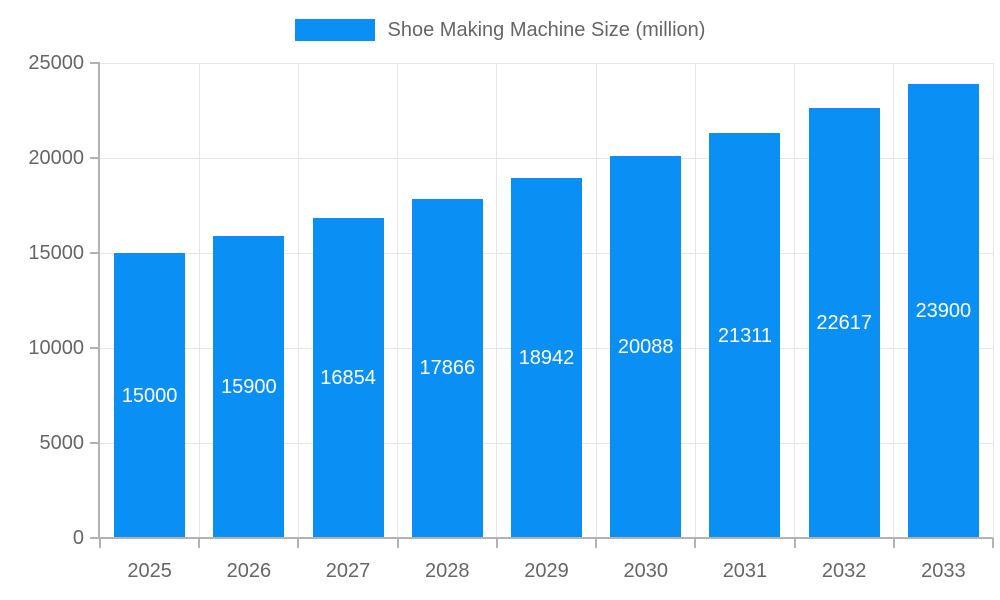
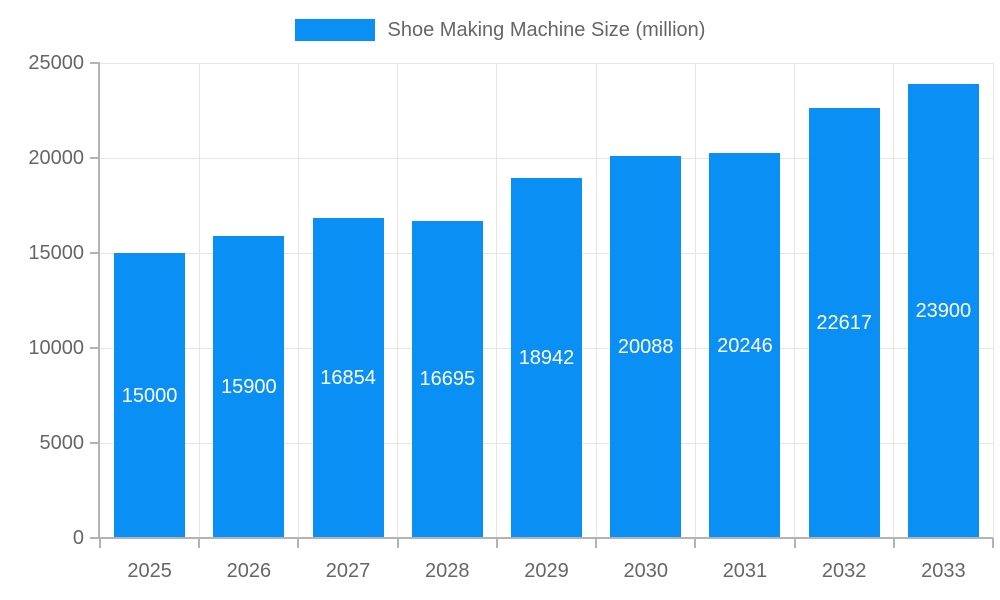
2028: 17866 -> 16695
2031: 21311 -> 20246
